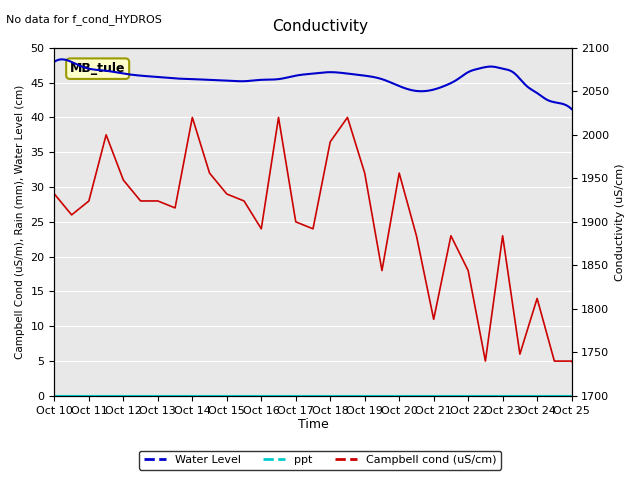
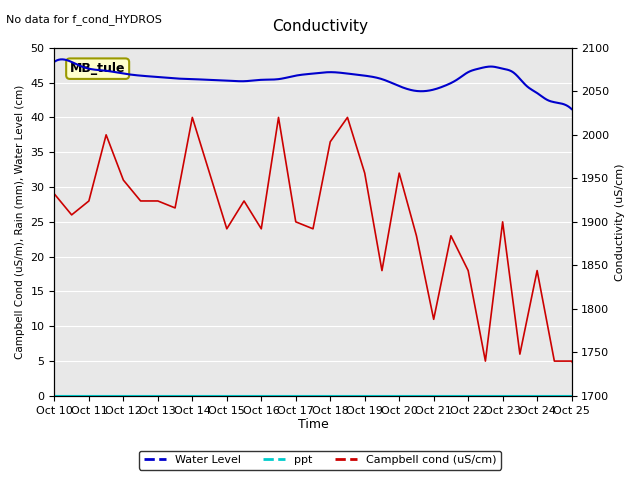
Campbell cond (uS/cm)/Oct 15: 29.0 -> 24.0
Campbell cond (uS/cm)/Oct 23: 23.0 -> 25.0
Campbell cond (uS/cm)/Oct 24: 14.0 -> 18.0
